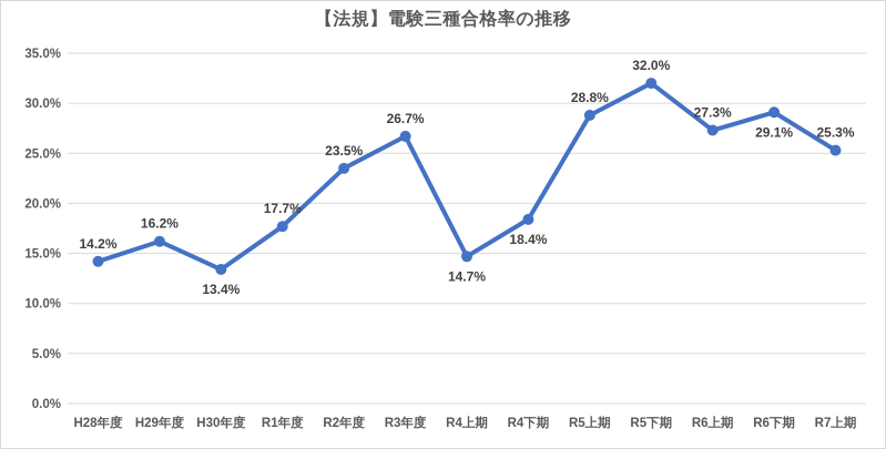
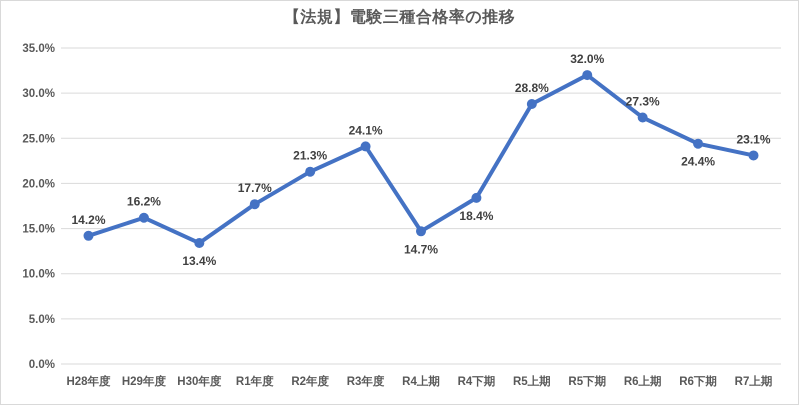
R2年度: 23.5% -> 21.3%
R3年度: 26.7% -> 24.1%
R6下期: 29.1% -> 24.4%
R7上期: 25.3% -> 23.1%
